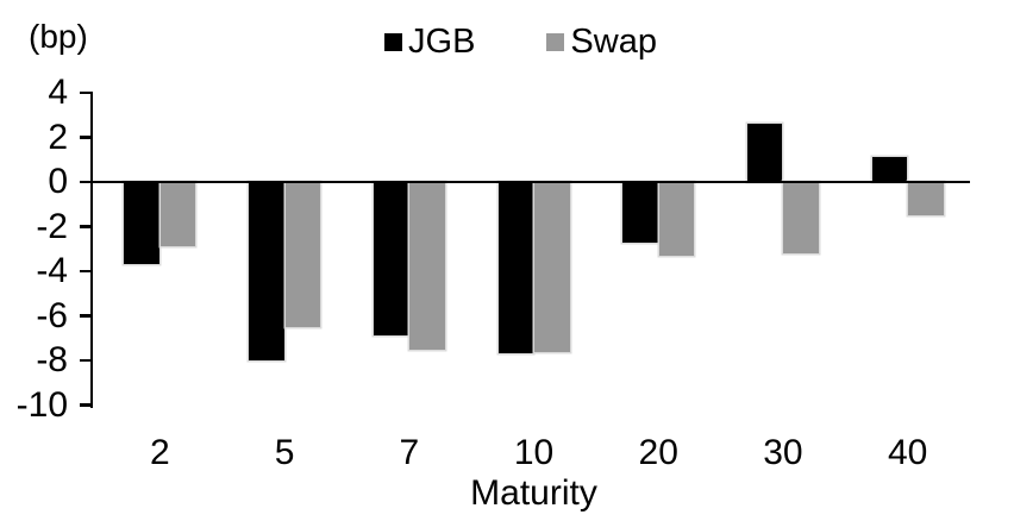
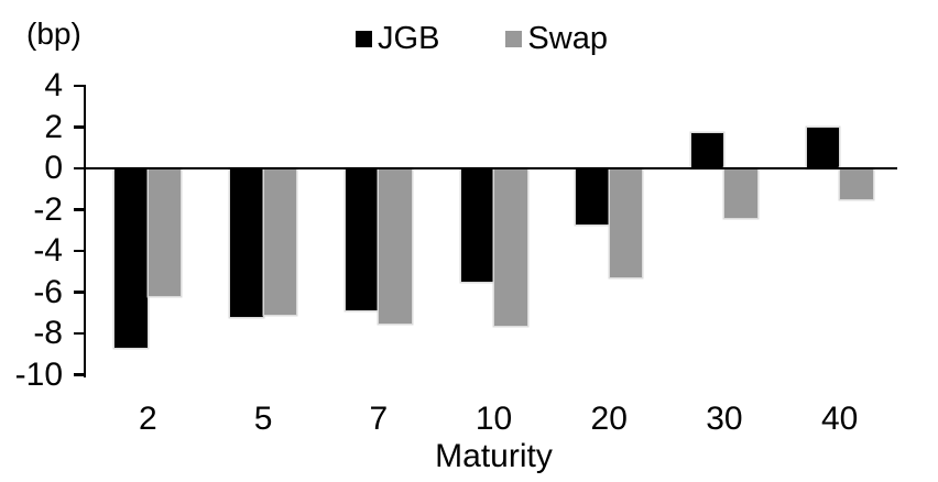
JGB/2: -3.7 -> -8.7
Swap/2: -2.9 -> -6.2
JGB/5: -8.0 -> -7.2
Swap/5: -6.5 -> -7.1
JGB/10: -7.7 -> -5.5
Swap/20: -3.3 -> -5.3
JGB/30: 2.6 -> 1.7
Swap/30: -3.2 -> -2.4
JGB/40: 1.1 -> 2.0
